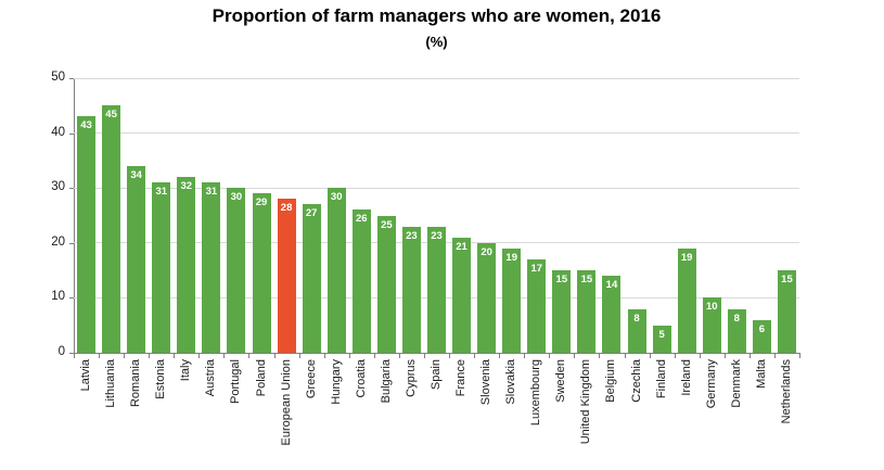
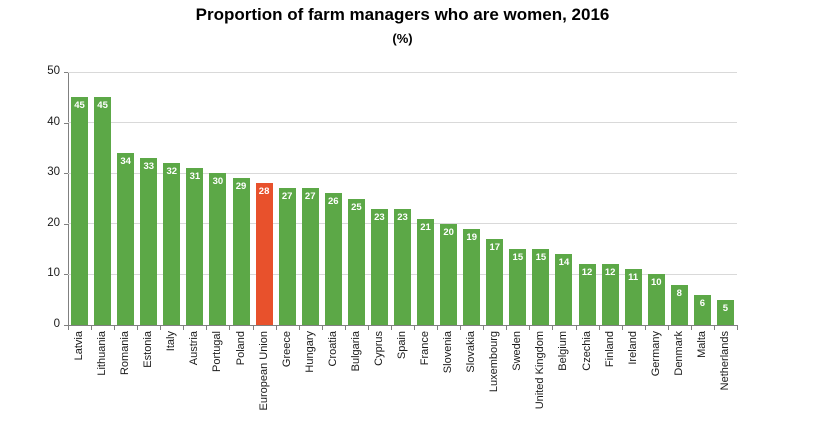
Latvia: 43 -> 45
Estonia: 31 -> 33
Hungary: 30 -> 27
Czechia: 8 -> 12
Finland: 5 -> 12
Ireland: 19 -> 11
Netherlands: 15 -> 5
